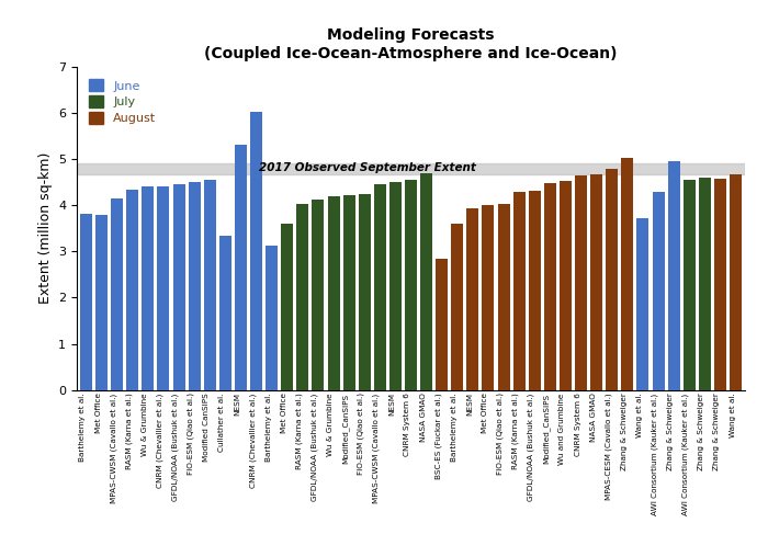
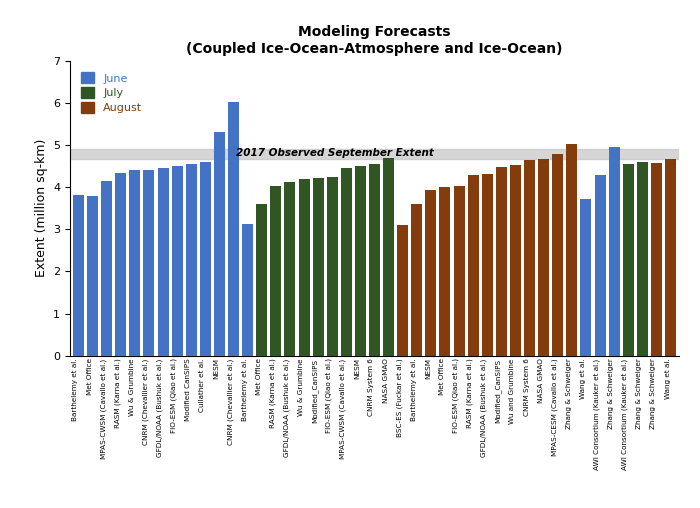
Cullather et al.: 3.35 -> 4.60
BSC-ES (Fuckar et al.): 2.85 -> 3.10
